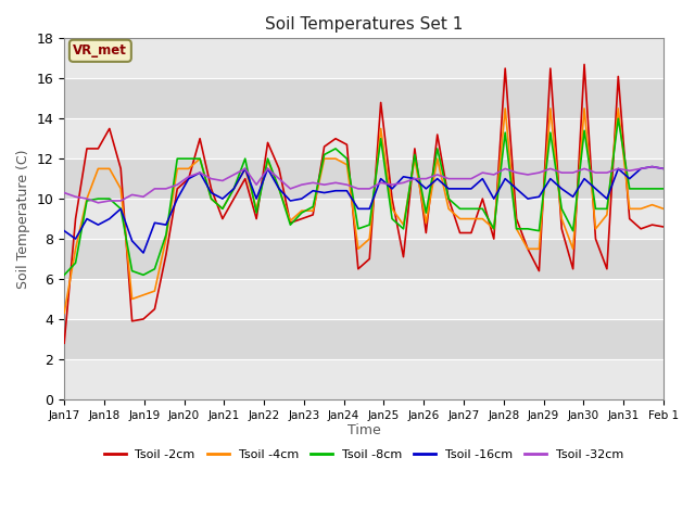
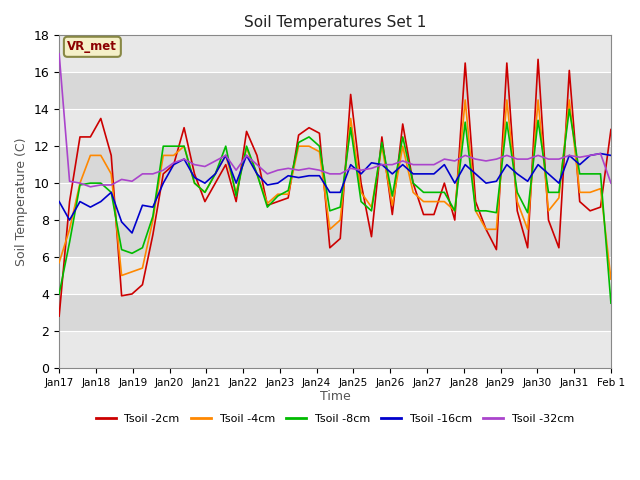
Tsoil -4cm/Jan17: 4.3 -> 5.7
Tsoil -8cm/Jan17: 6.2 -> 4.0
Tsoil -16cm/Jan17: 8.4 -> 9.0
Tsoil -32cm/Jan17: 10.3 -> 17.0
Tsoil -2cm/Feb 1: 8.6 -> 12.9
Tsoil -4cm/Feb 1: 9.5 -> 4.8
Tsoil -8cm/Feb 1: 10.5 -> 3.5
Tsoil -32cm/Feb 1: 11.5 -> 10.0
